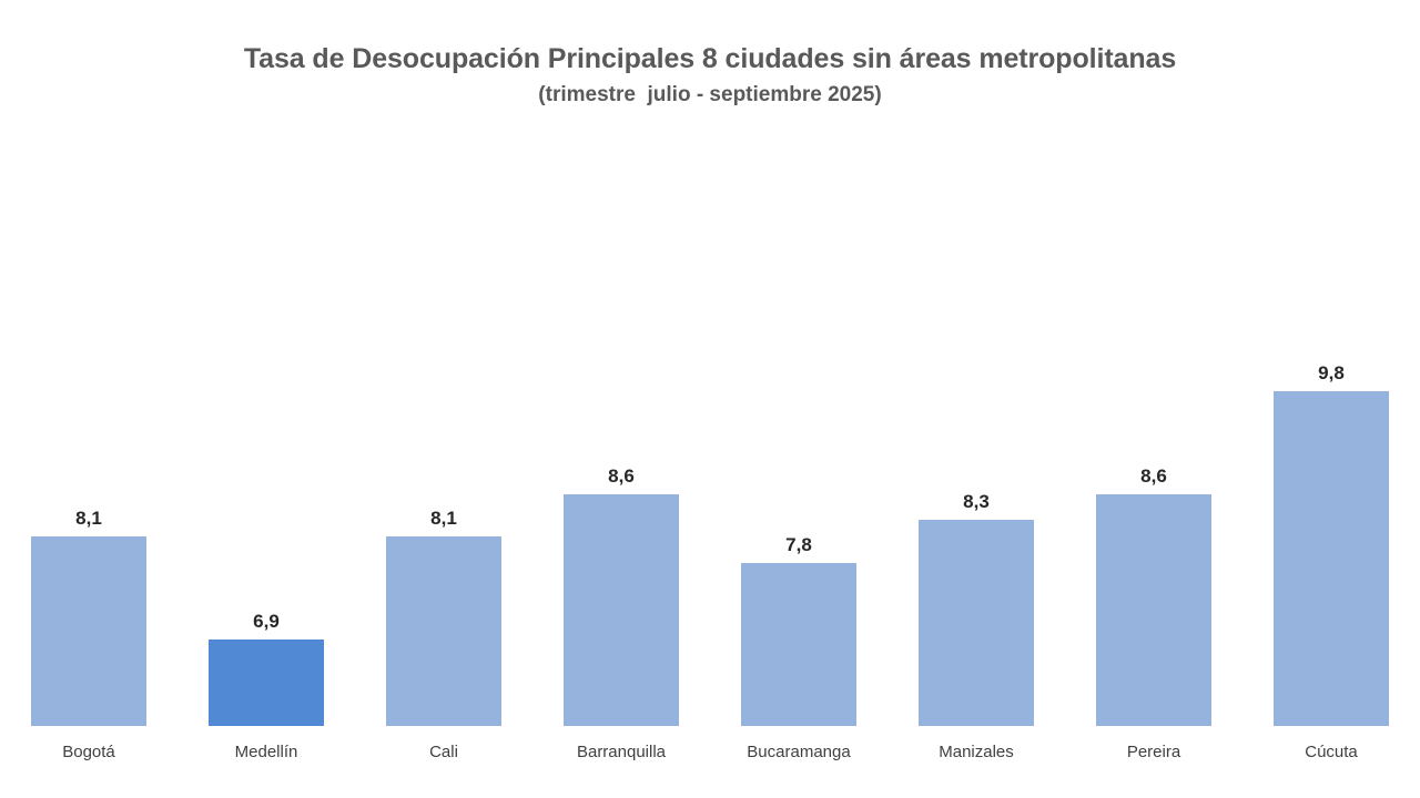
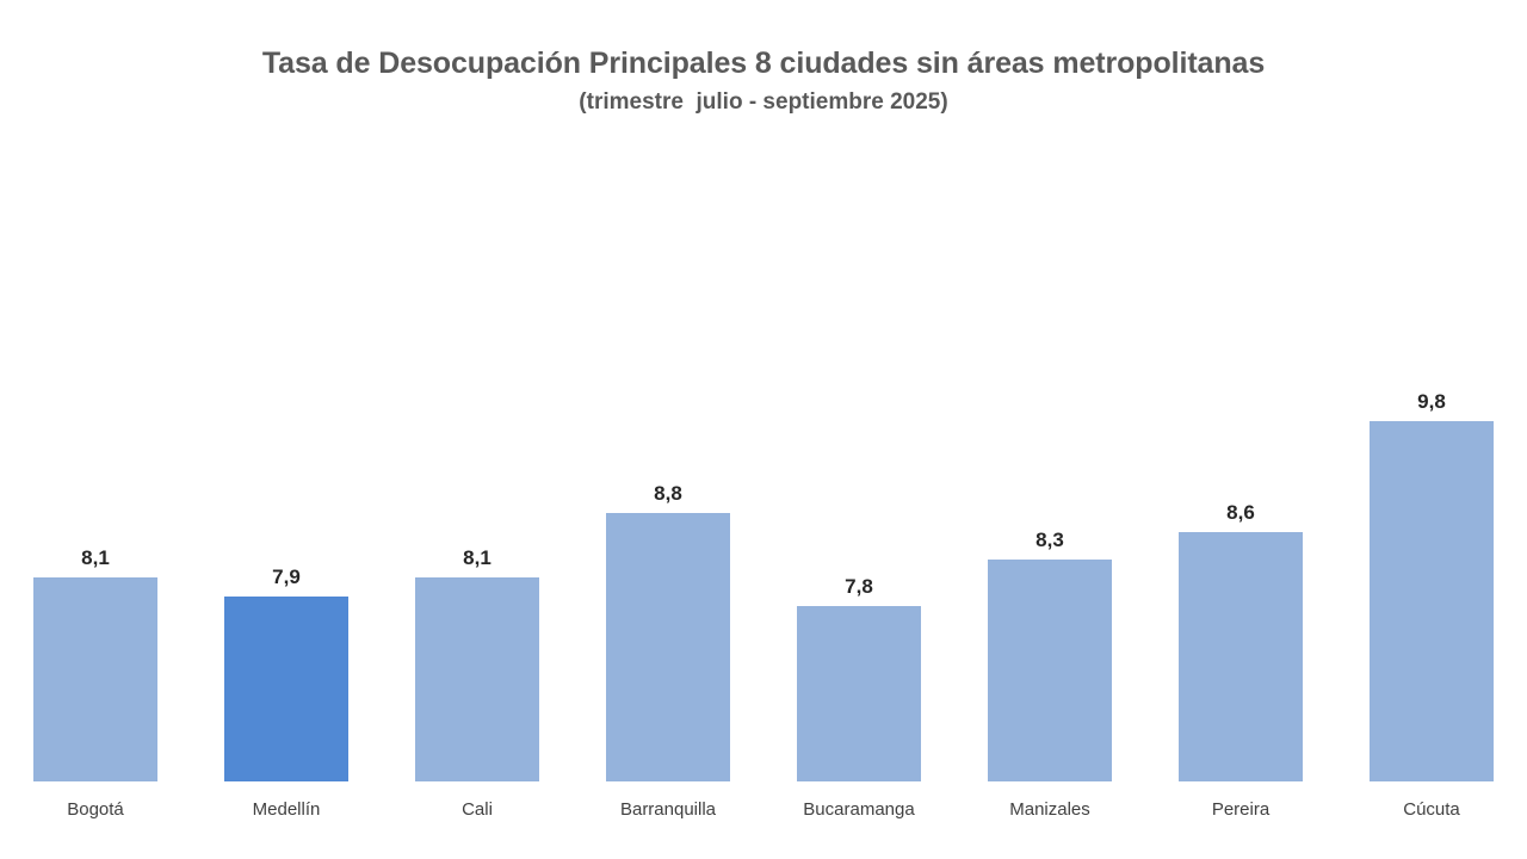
Medellín: 6,9 -> 7,9
Barranquilla: 8,6 -> 8,8
